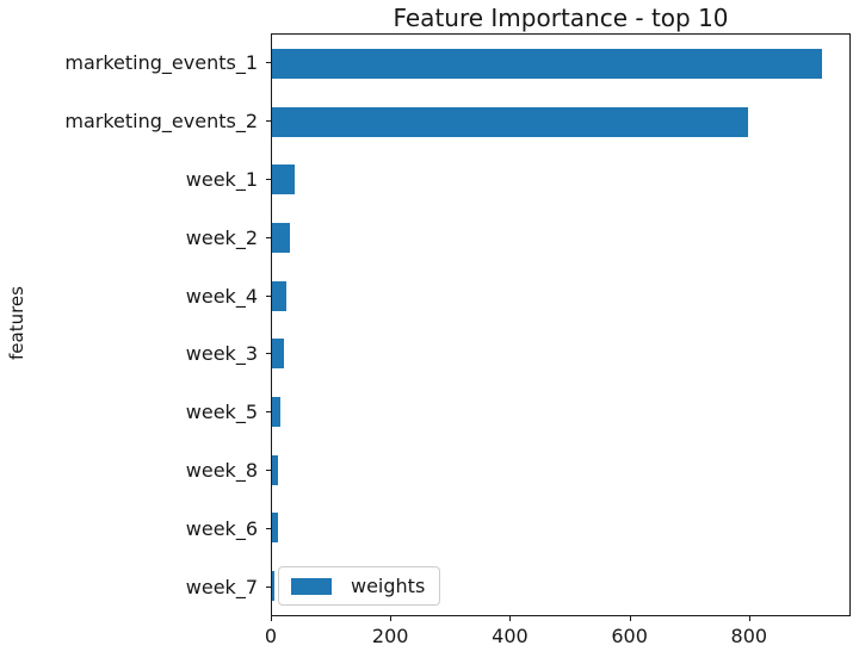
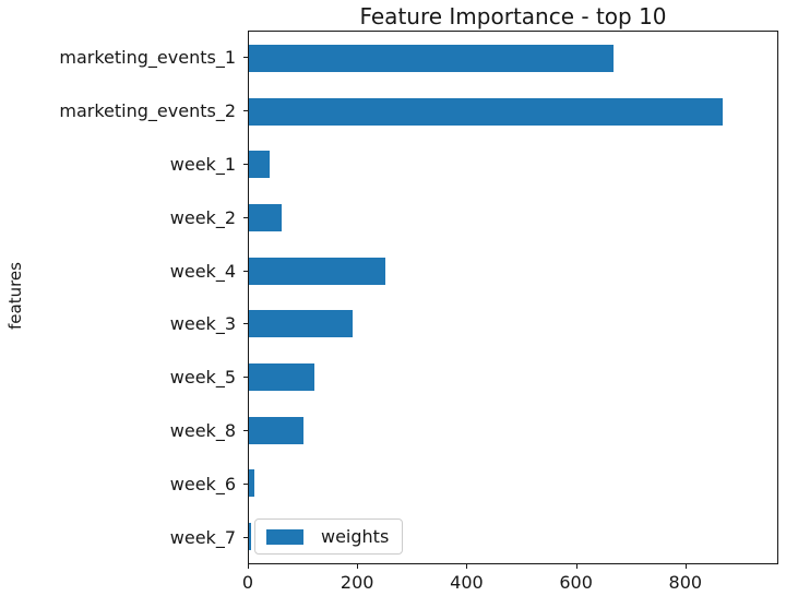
marketing_events_1: 920 -> 670
marketing_events_2: 800 -> 870
week_2: 30 -> 60
week_4: 20 -> 250
week_3: 20 -> 190
week_5: 20 -> 120
week_8: 10 -> 100
